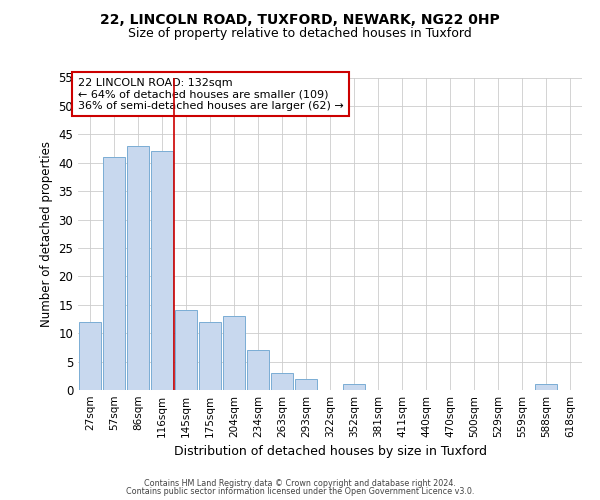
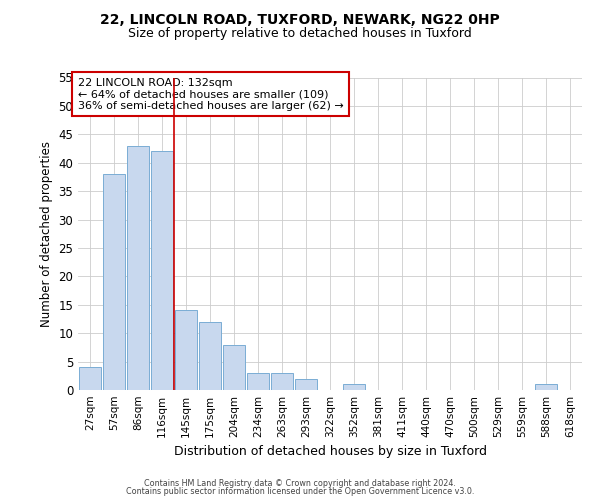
27sqm: 12 -> 4
57sqm: 41 -> 38
204sqm: 13 -> 8
234sqm: 7 -> 3
